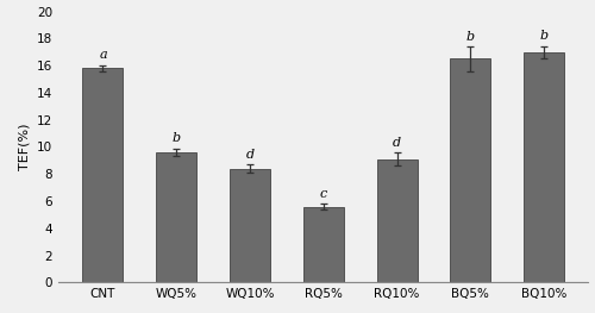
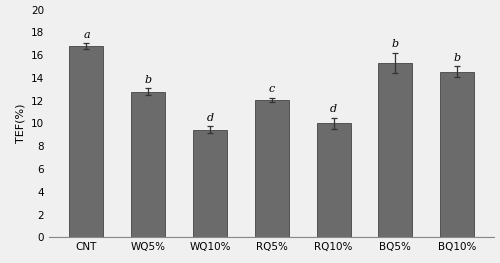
CNT: 15.8 -> 16.8
WQ5%: 9.6 -> 12.8
WQ10%: 8.4 -> 9.4
RQ5%: 5.6 -> 12.1
RQ10%: 9.1 -> 10.0
BQ5%: 16.5 -> 15.3
BQ10%: 17.0 -> 14.6
